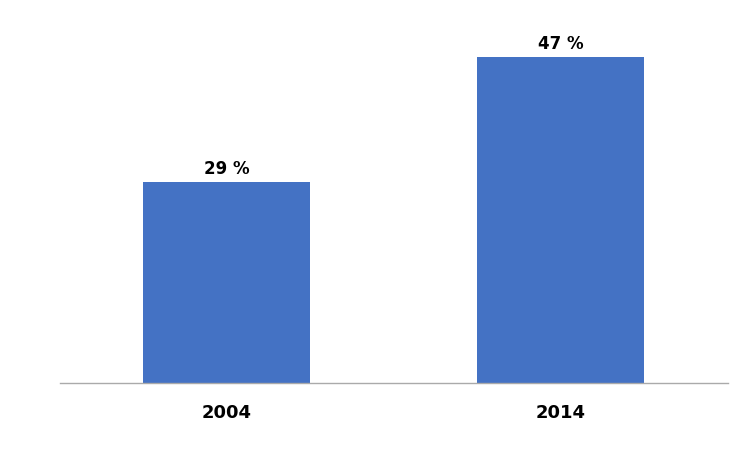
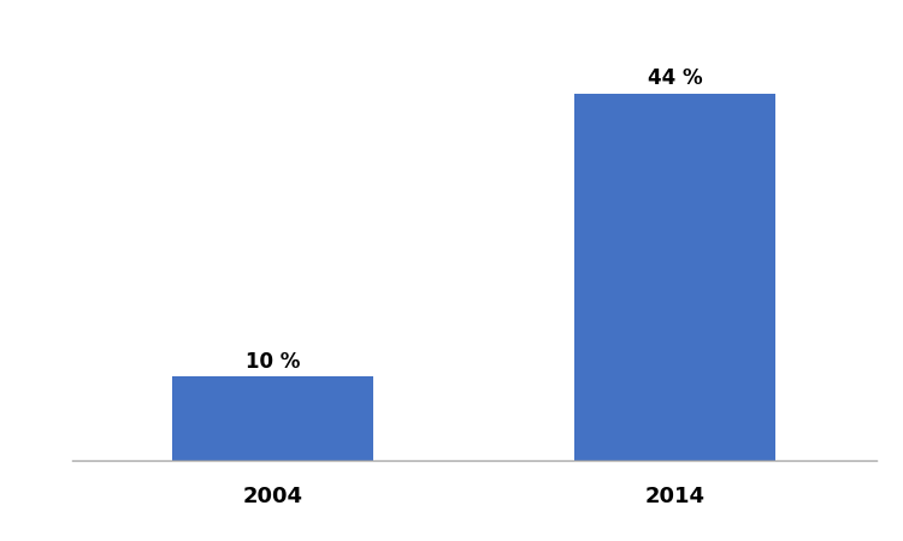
2004: 29 -> 10
2014: 47 -> 44
